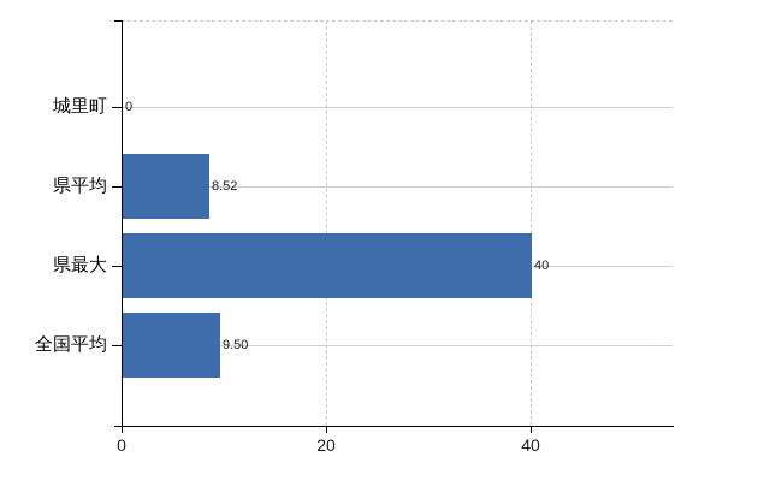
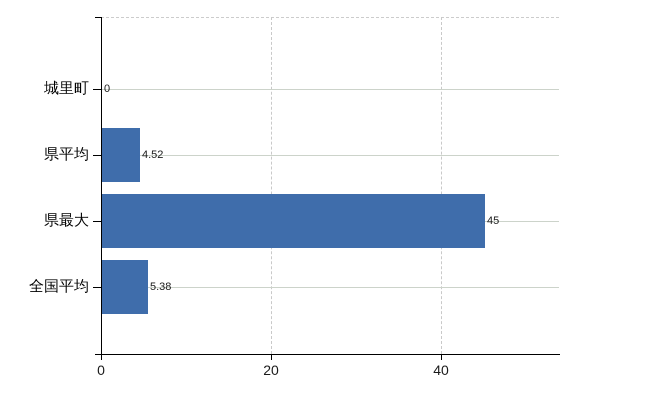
県平均: 8.52 -> 4.52
県最大: 40 -> 45
全国平均: 9.50 -> 5.38
